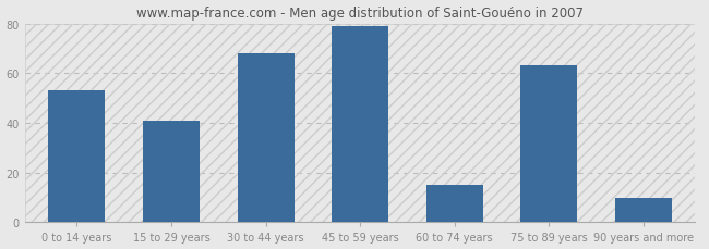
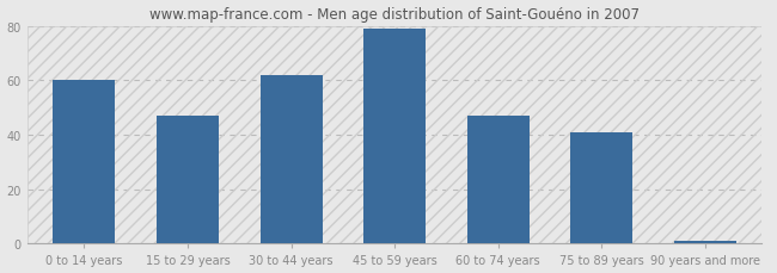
0 to 14 years: 53 -> 60
15 to 29 years: 41 -> 47
30 to 44 years: 68 -> 62
60 to 74 years: 15 -> 47
75 to 89 years: 63 -> 41
90 years and more: 10 -> 1
